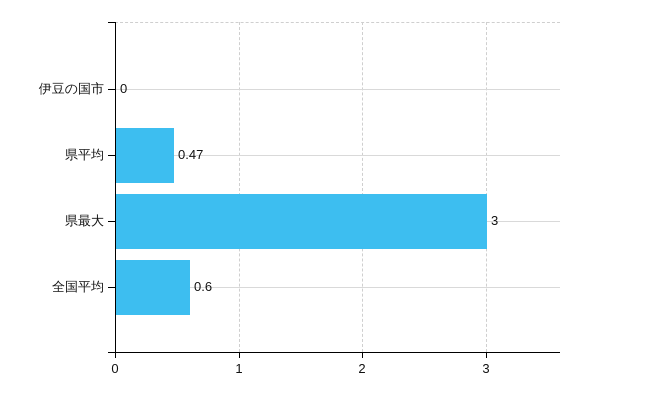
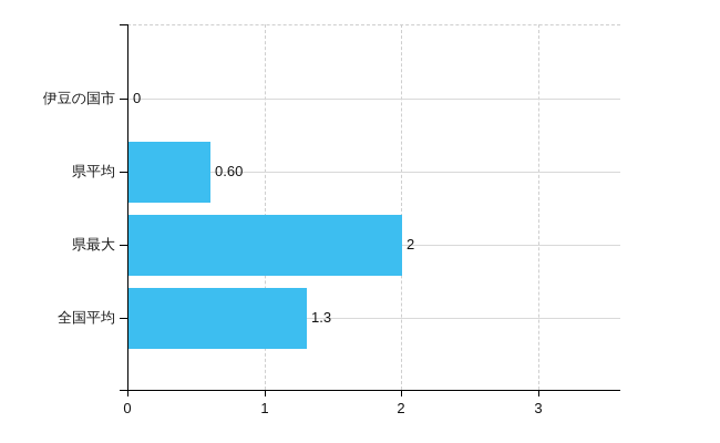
県平均: 0.47 -> 0.60
県最大: 3 -> 2
全国平均: 0.6 -> 1.3
